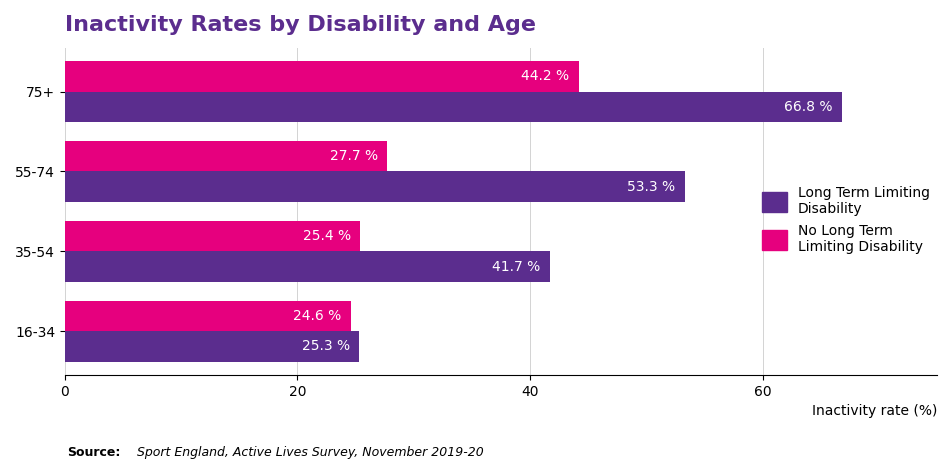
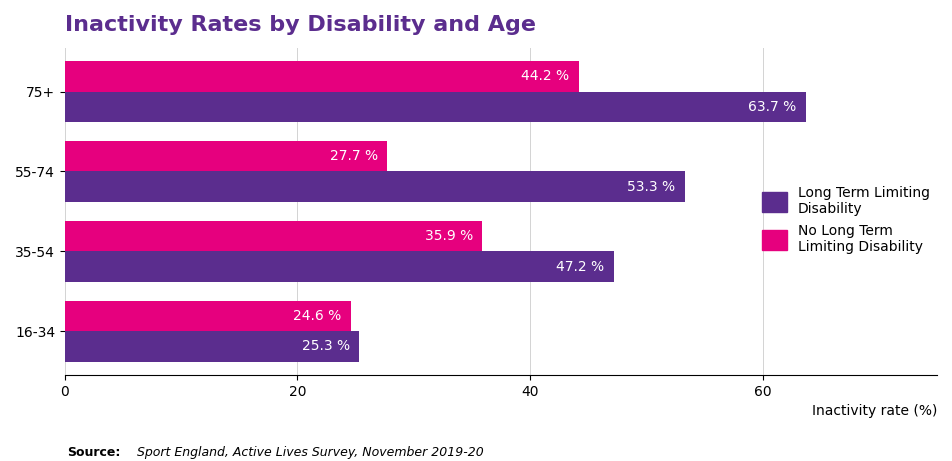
Long Term Limiting Disability/75+: 66.8 -> 63.7
No Long Term Limiting Disability/35-54: 25.4 -> 35.9
Long Term Limiting Disability/35-54: 41.7 -> 47.2
